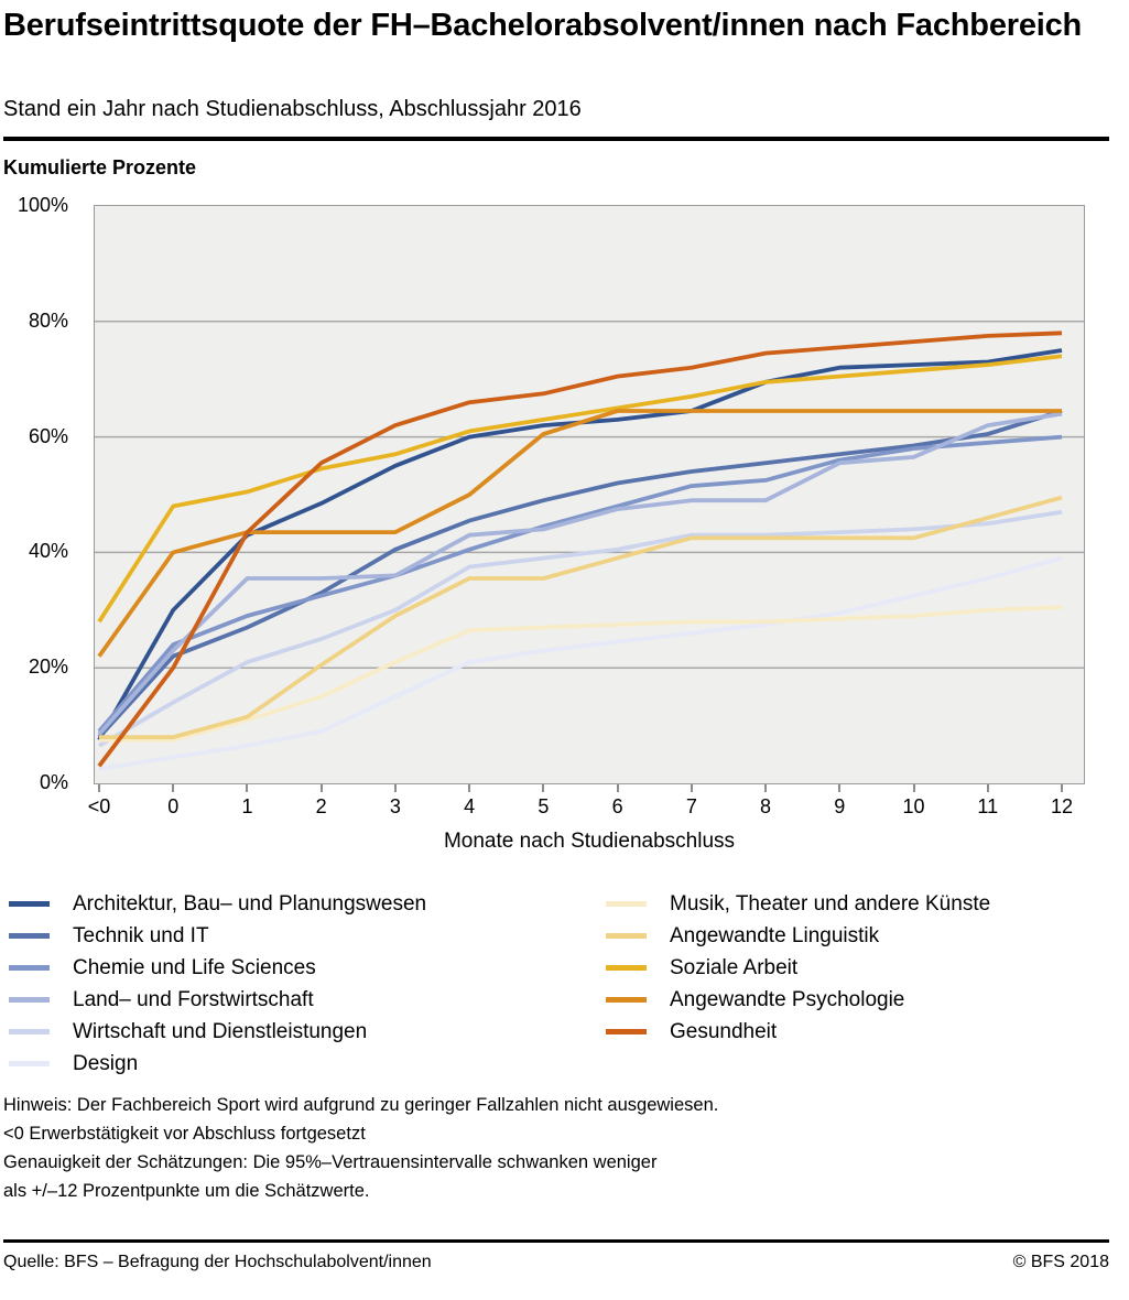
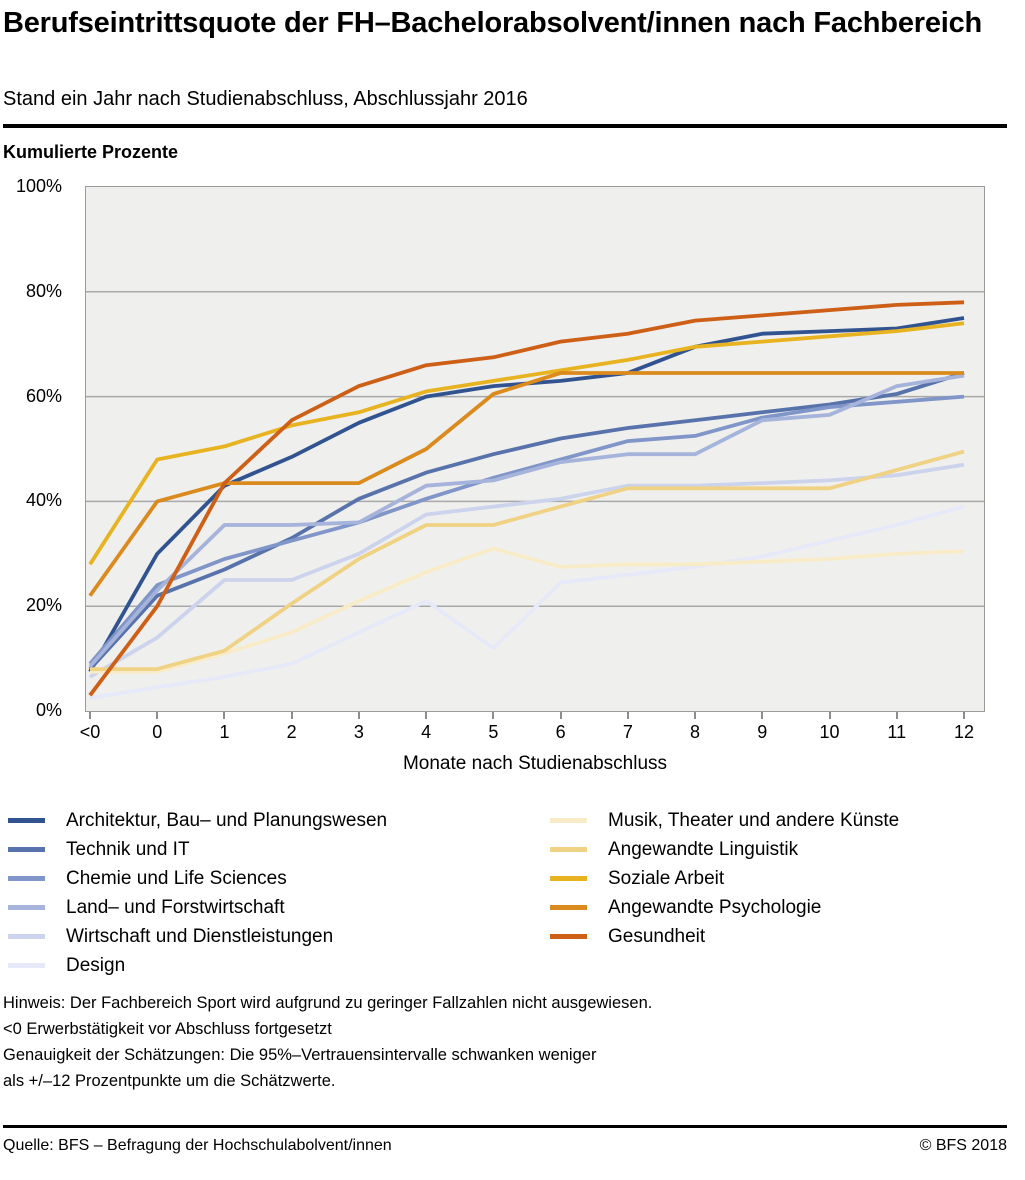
Wirtschaft und Dienstleistungen/1: 21% -> 25%
Design/5: 23% -> 12%
Musik, Theater und andere Künste/5: 27% -> 31%
